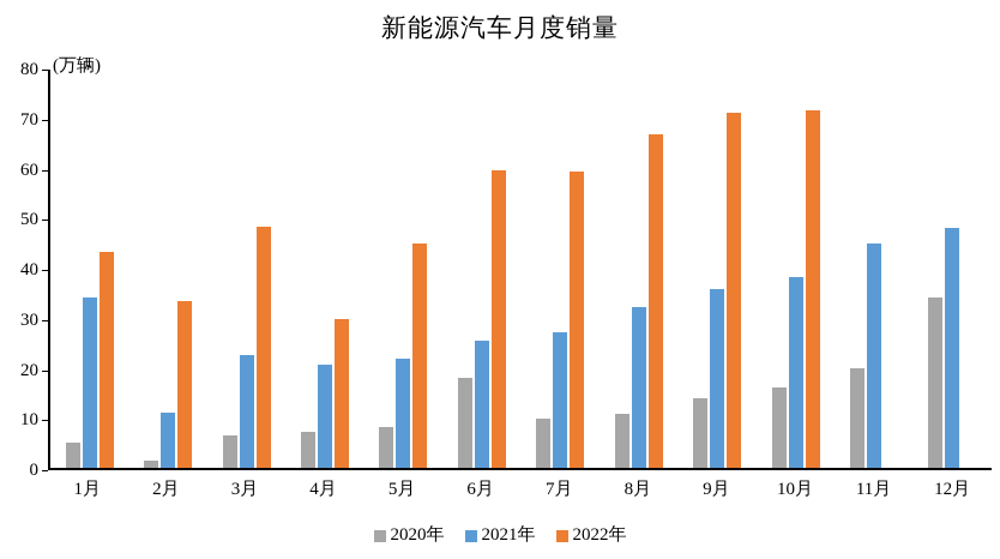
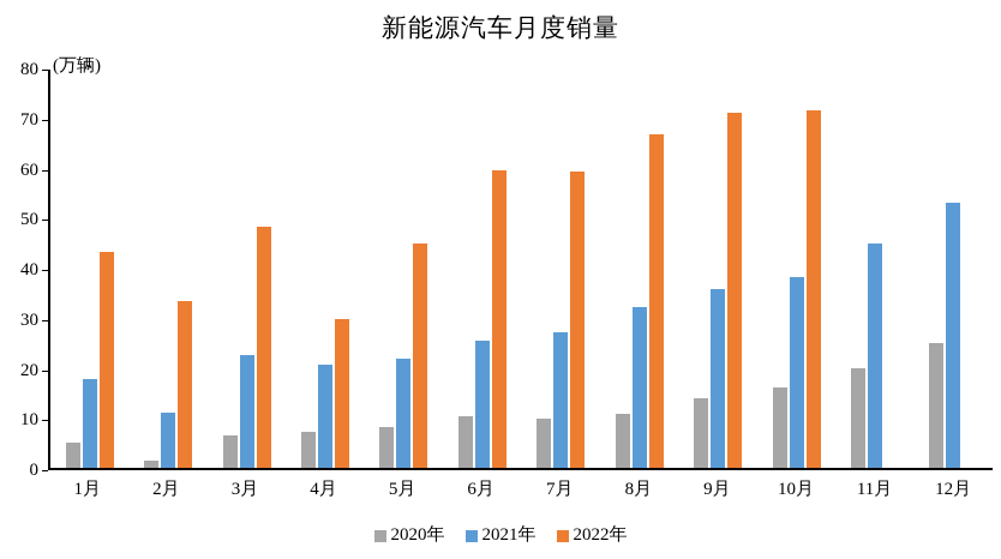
2021年/1月: 34 -> 18
2020年/6月: 18 -> 10
2020年/12月: 34 -> 25
2021年/12月: 48 -> 53
